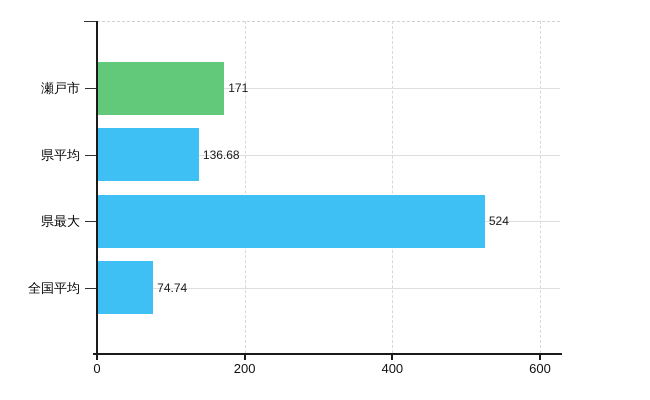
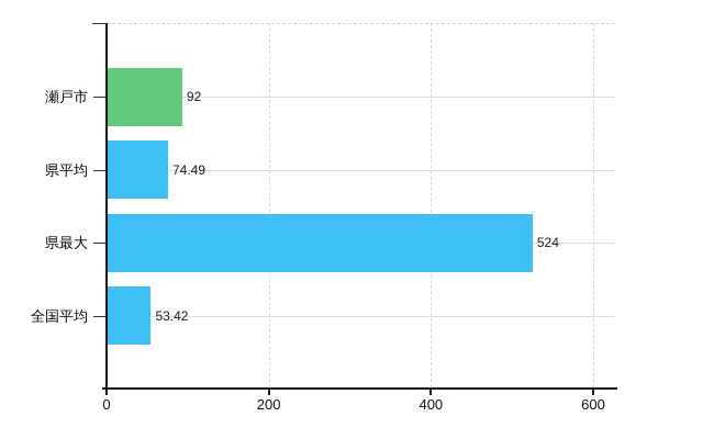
瀬戸市: 171 -> 92
県平均: 136.68 -> 74.49
全国平均: 74.74 -> 53.42
